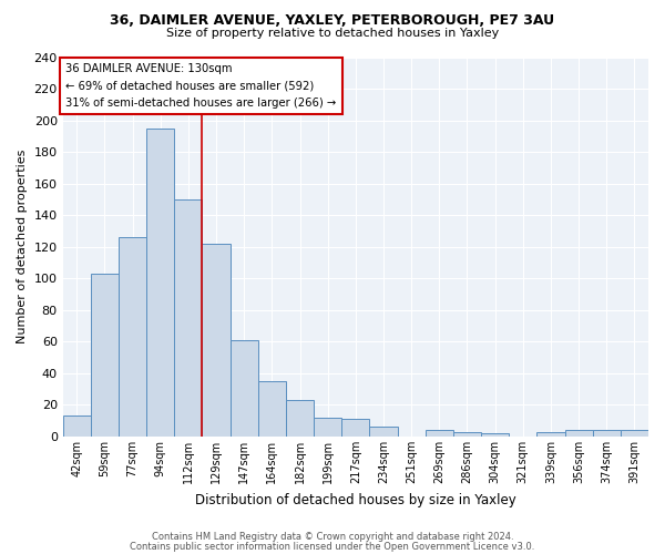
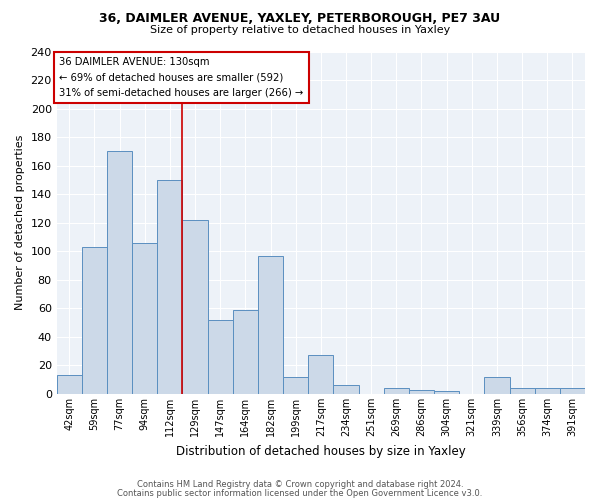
77sqm: 126 -> 170
94sqm: 195 -> 106
147sqm: 61 -> 52
164sqm: 35 -> 59
182sqm: 23 -> 97
217sqm: 11 -> 27
339sqm: 3 -> 12
